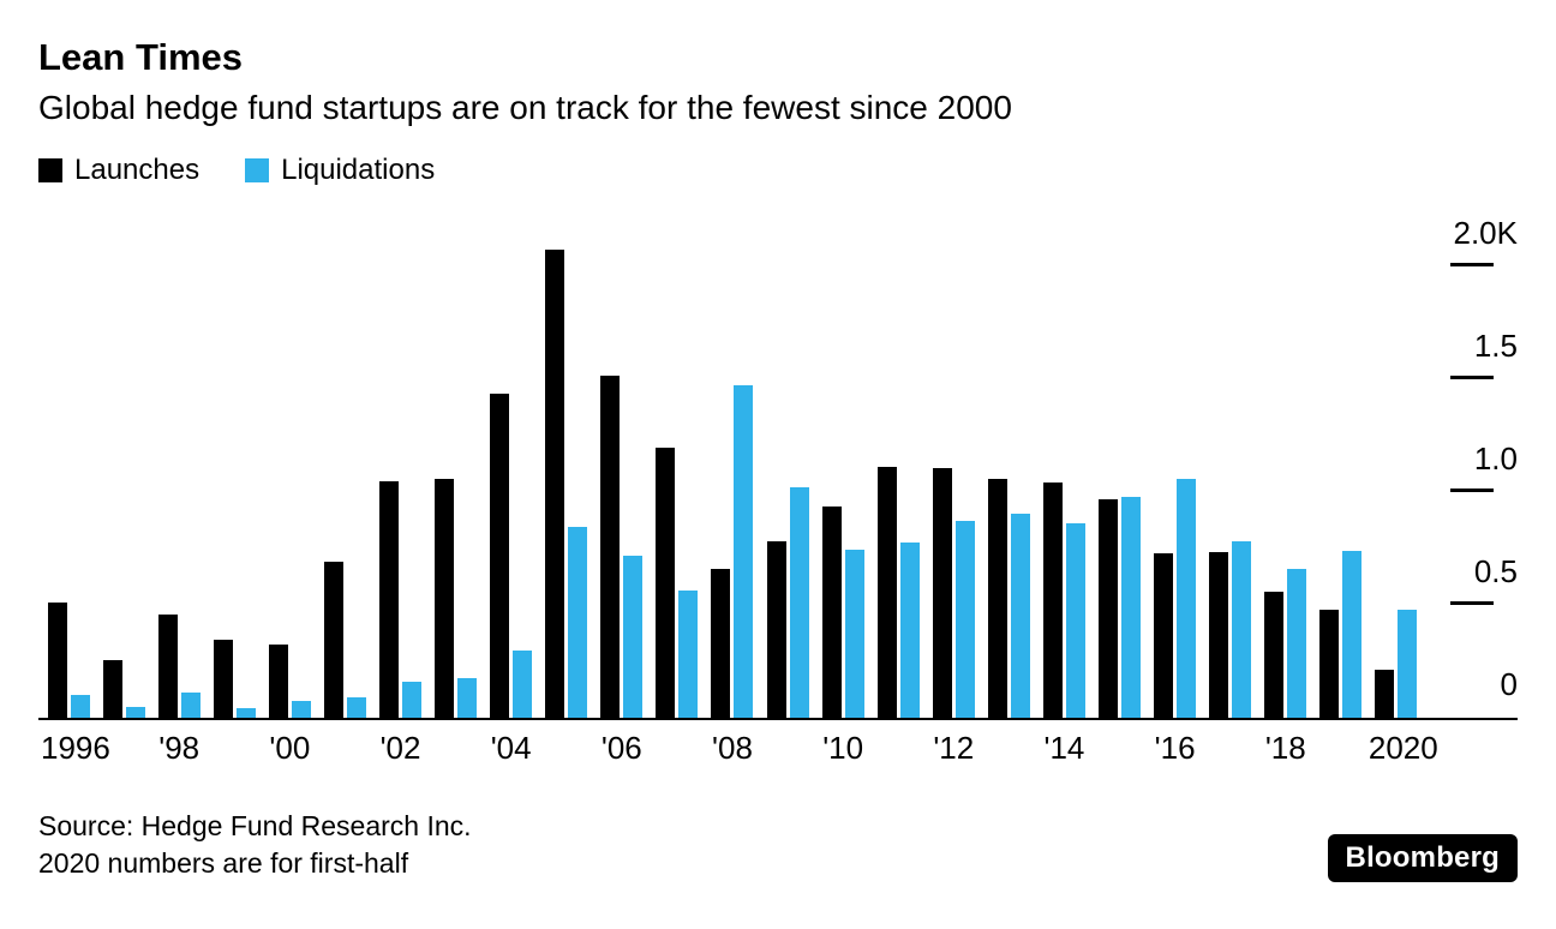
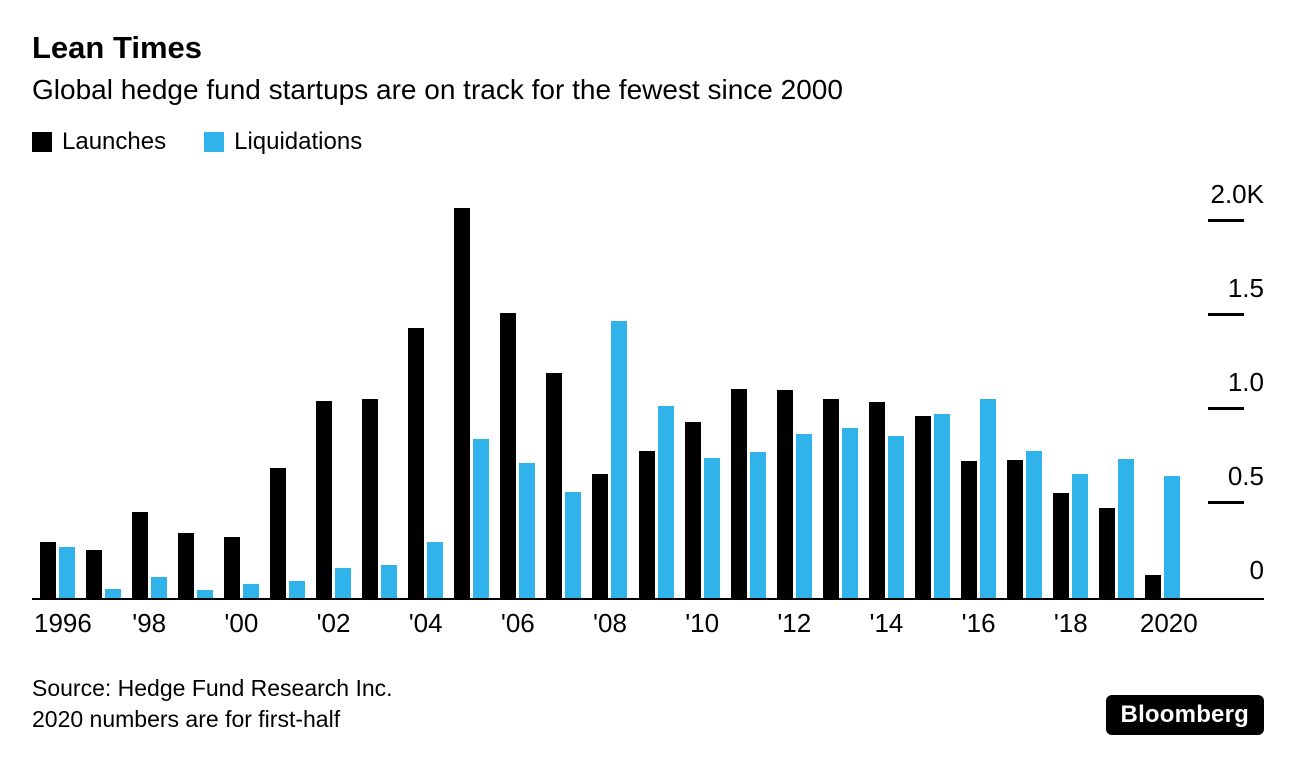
Launches/1996: 0.51K -> 0.30K
Liquidations/1996: 0.10K -> 0.27K
Launches/2020: 0.21K -> 0.12K
Liquidations/2020: 0.48K -> 0.65K
